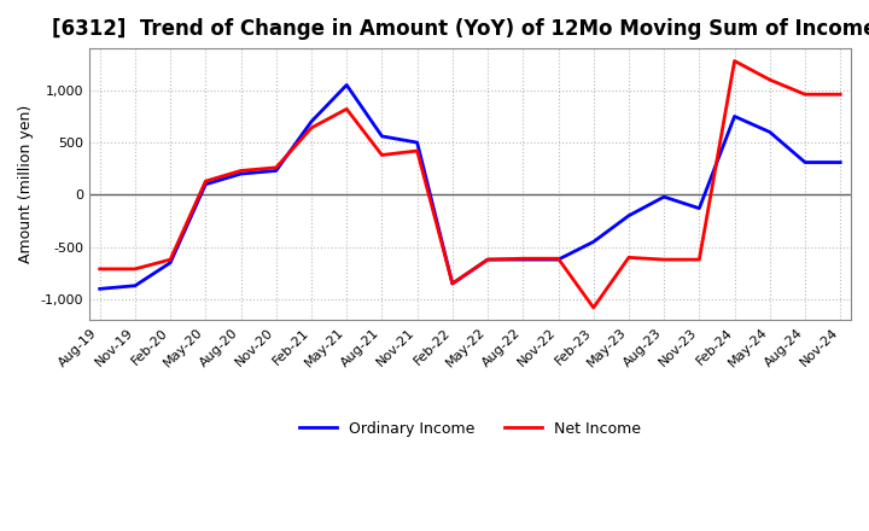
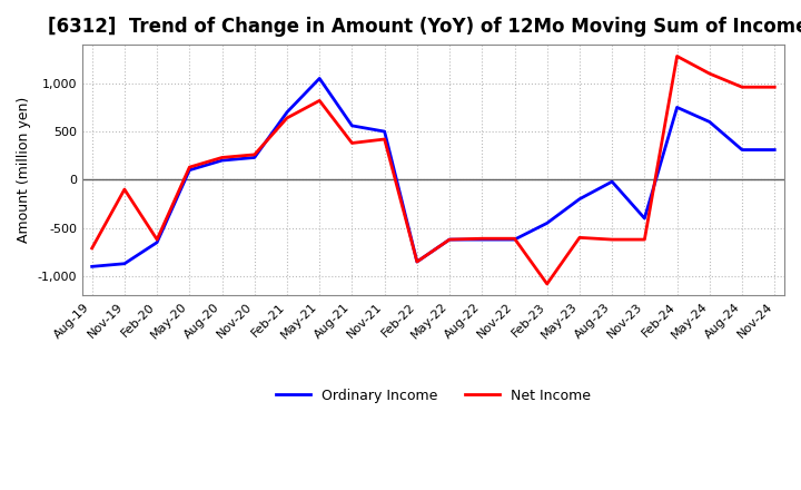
Net Income/Nov-19: -710 -> -100
Ordinary Income/Nov-23: -130 -> -400
